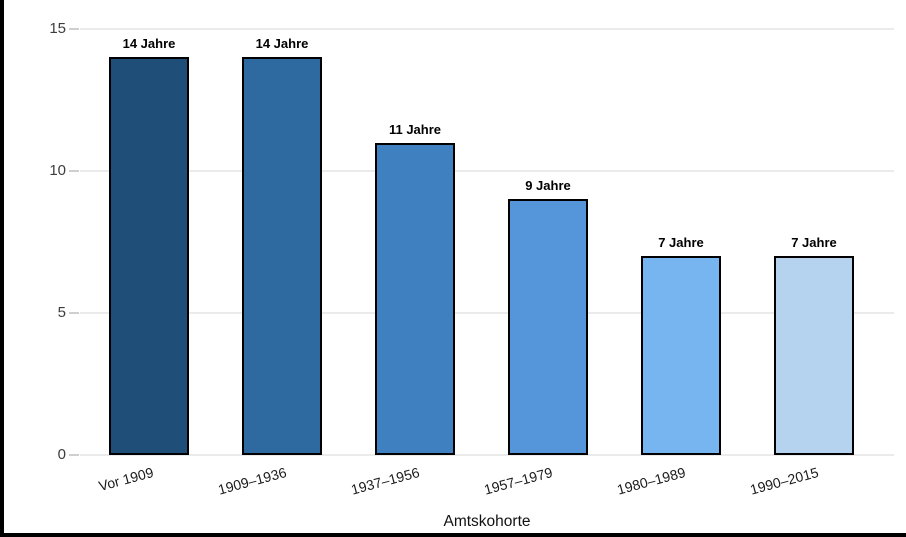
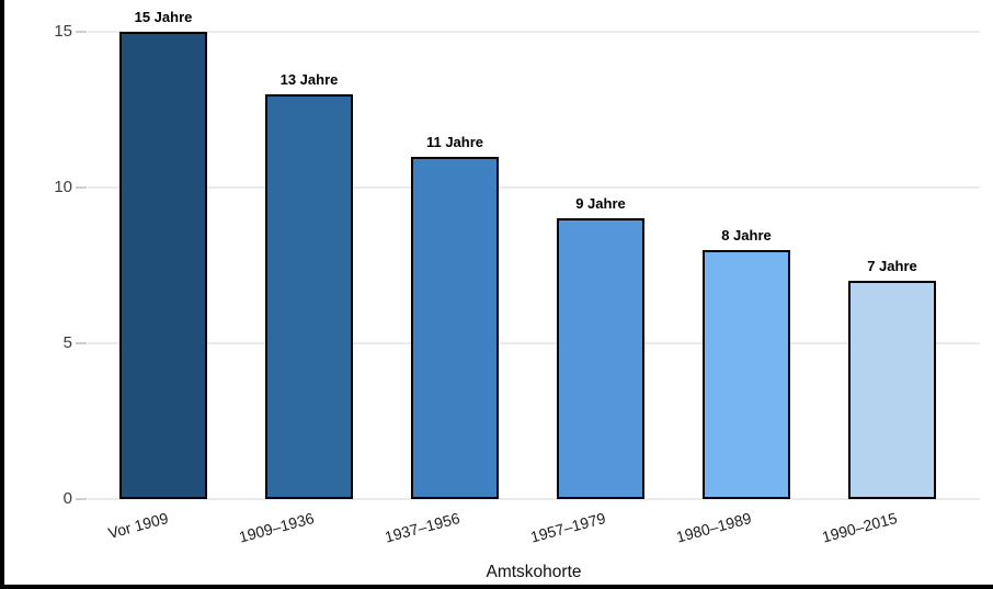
Vor 1909: 14 -> 15
1909–1936: 14 -> 13
1980–1989: 7 -> 8
